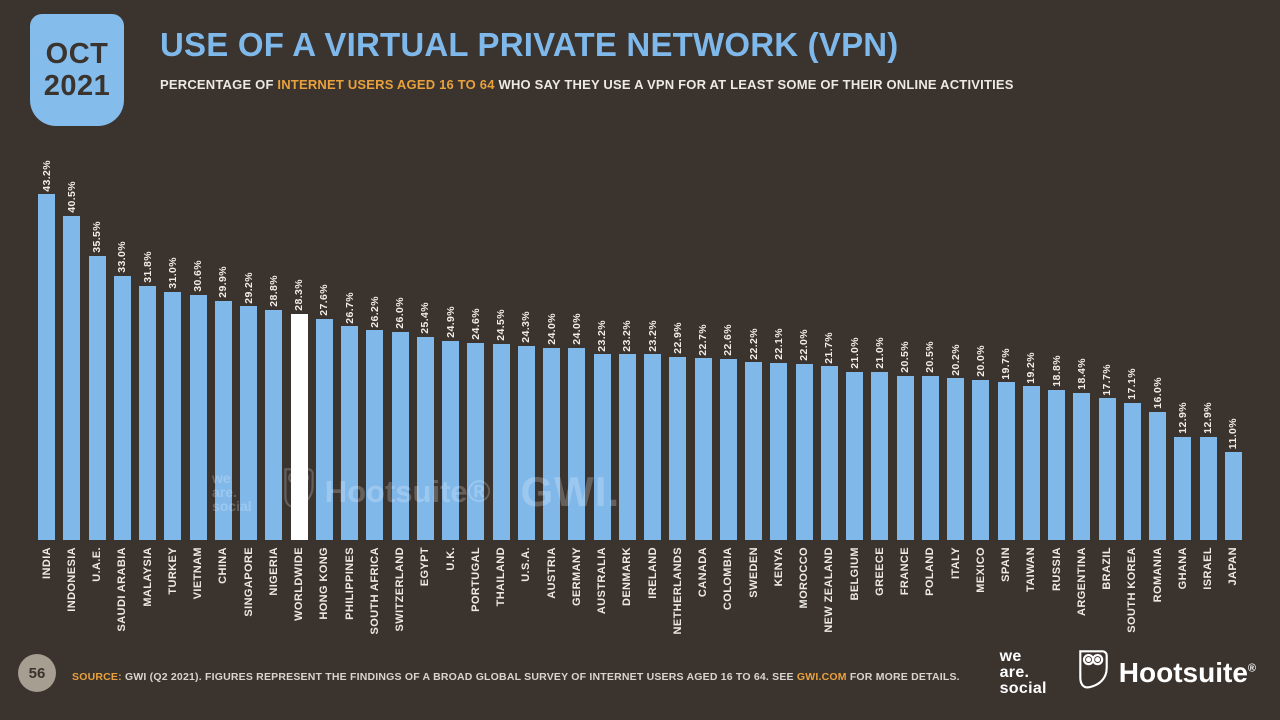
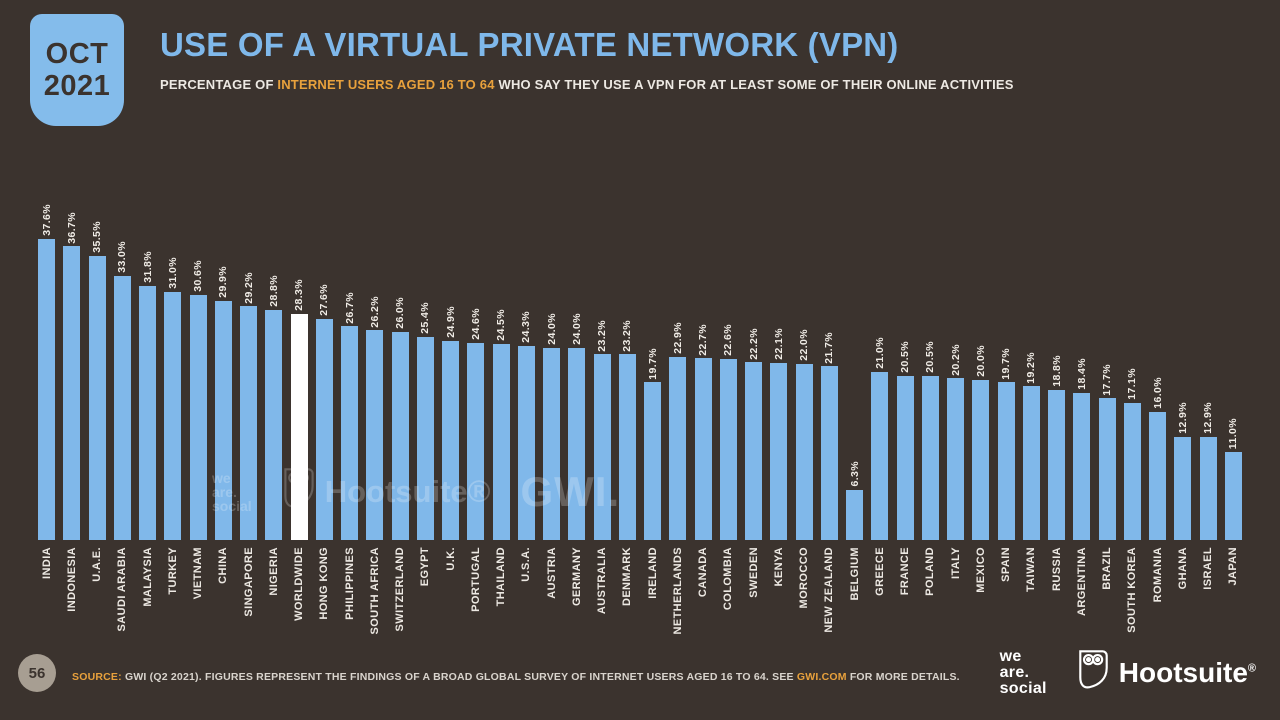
INDIA: 43.2% -> 37.6%
INDONESIA: 40.5% -> 36.7%
IRELAND: 23.2% -> 19.7%
BELGIUM: 21.0% -> 6.3%
